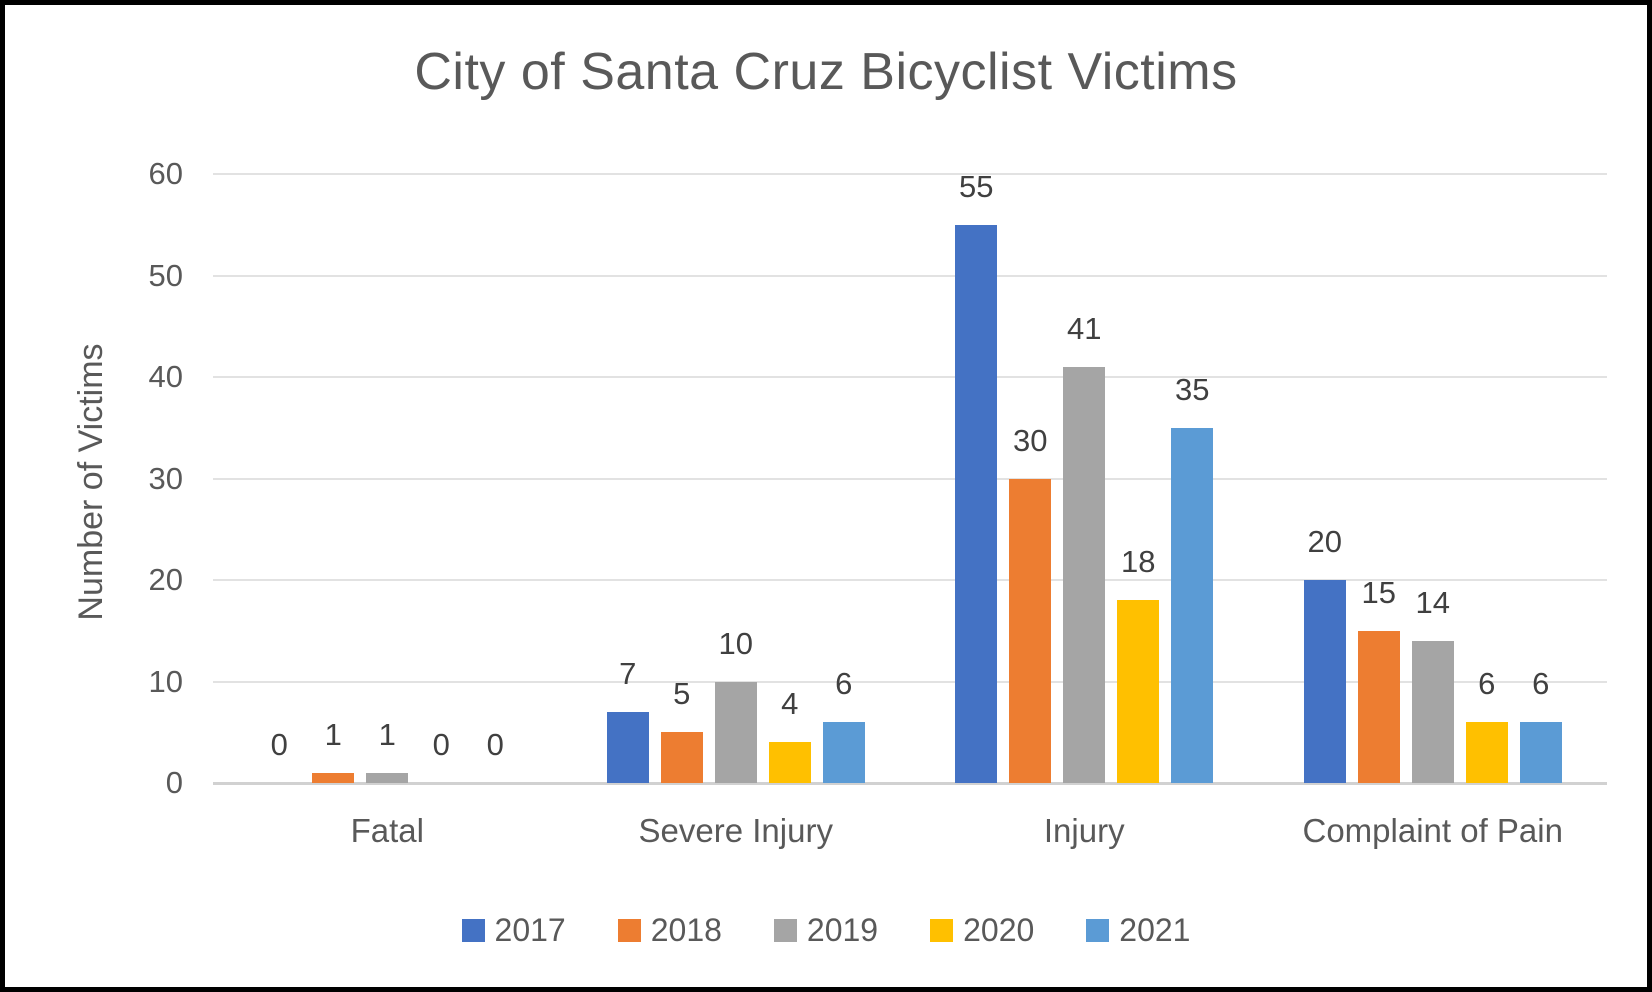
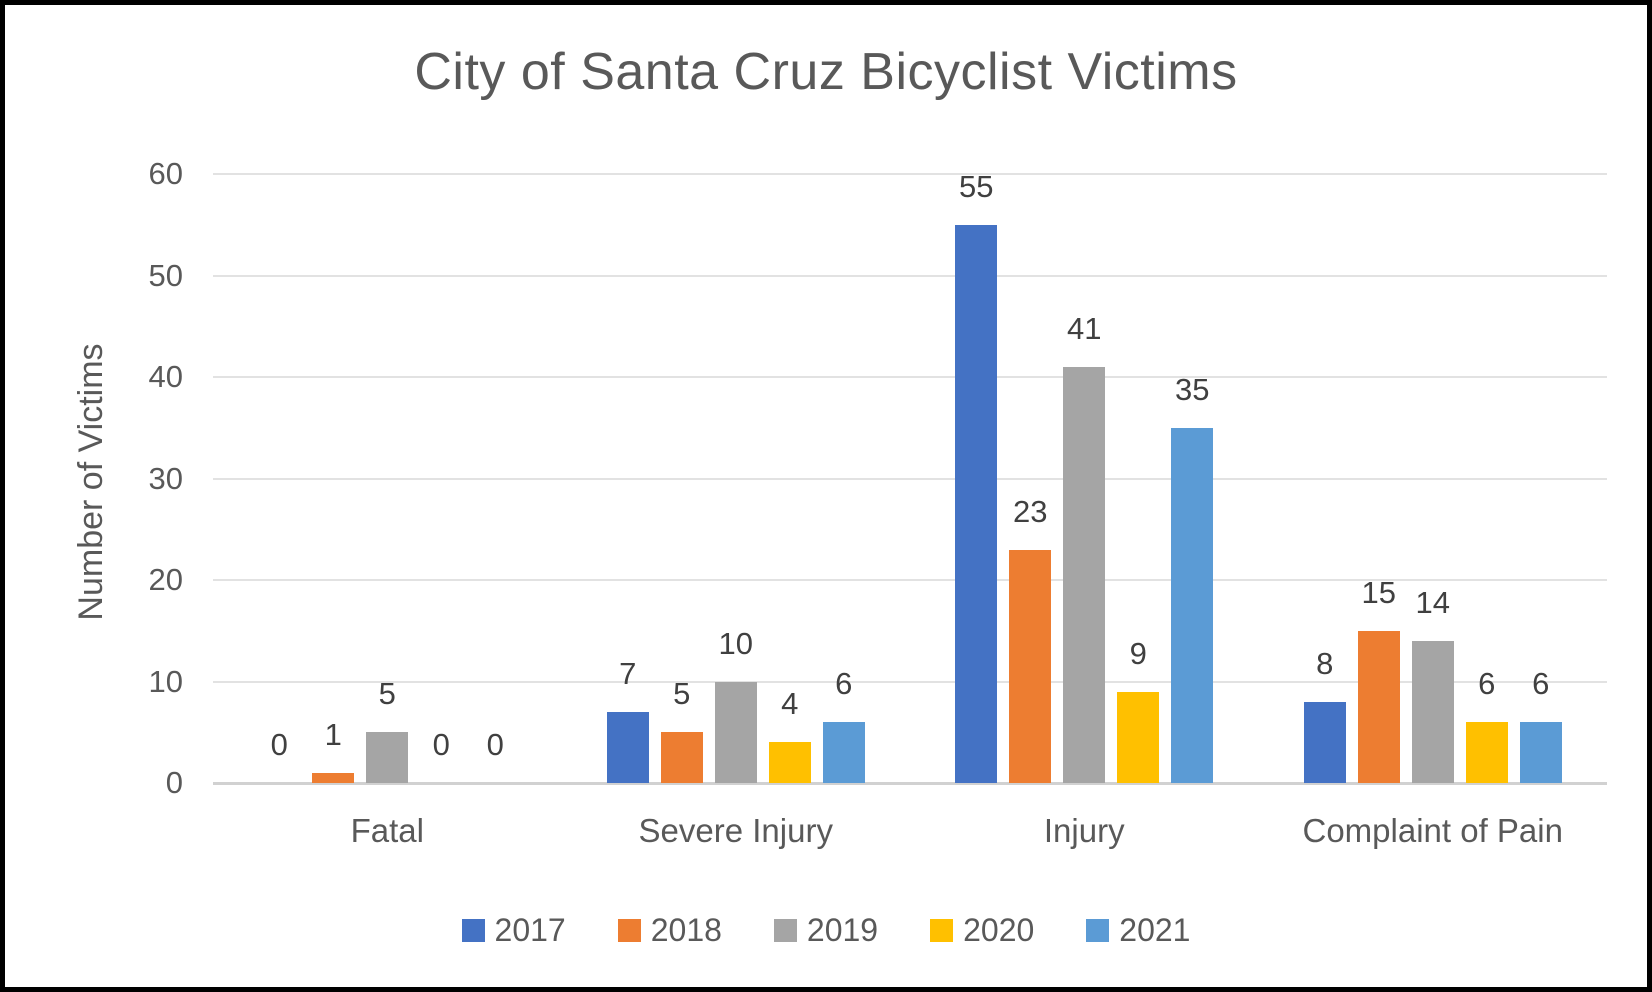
2019/Fatal: 1 -> 5
2018/Injury: 30 -> 23
2020/Injury: 18 -> 9
2017/Complaint of Pain: 20 -> 8
